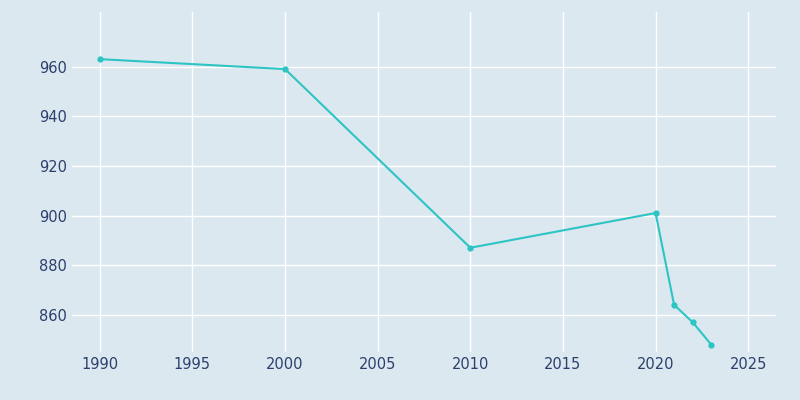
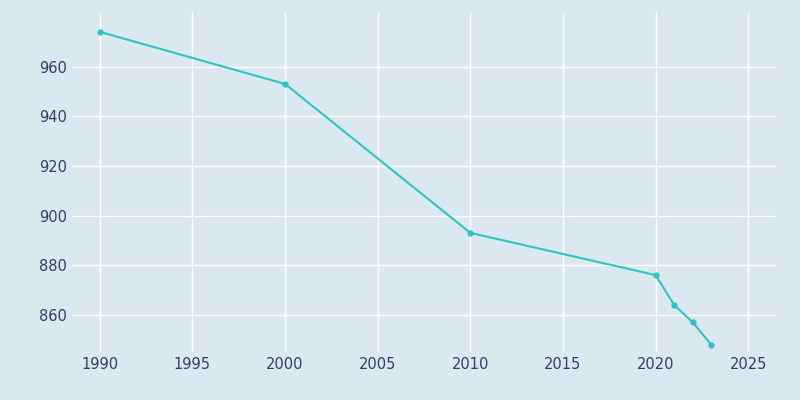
1990: 963 -> 974
2000: 959 -> 953
2010: 887 -> 893
2020: 901 -> 876
